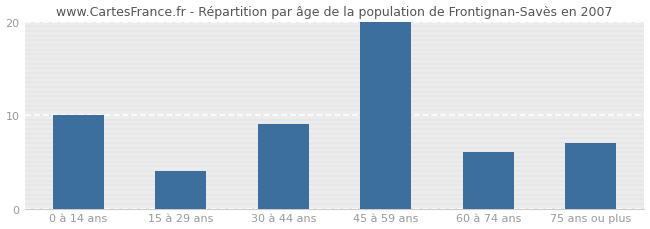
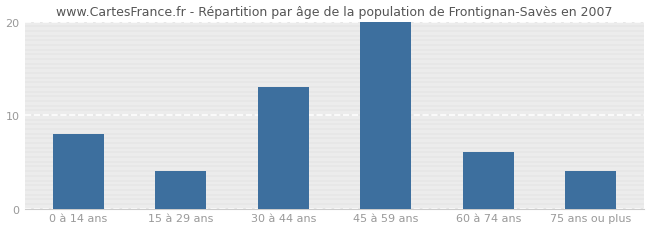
0 à 14 ans: 10 -> 8
30 à 44 ans: 9 -> 13
75 ans ou plus: 7 -> 4
